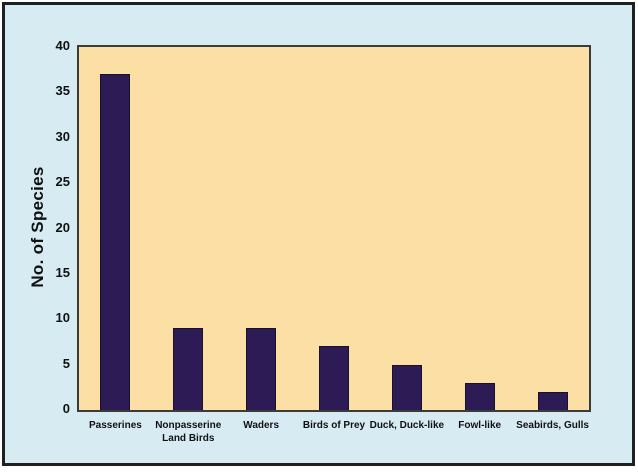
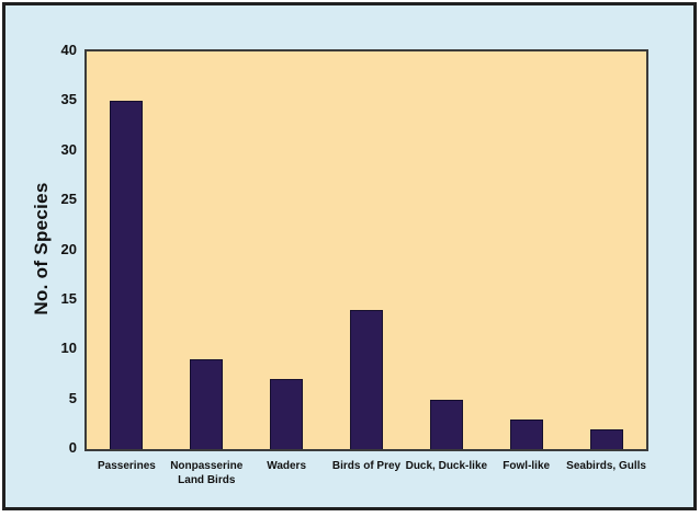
Passerines: 37 -> 35
Waders: 9 -> 7
Birds of Prey: 7 -> 14
